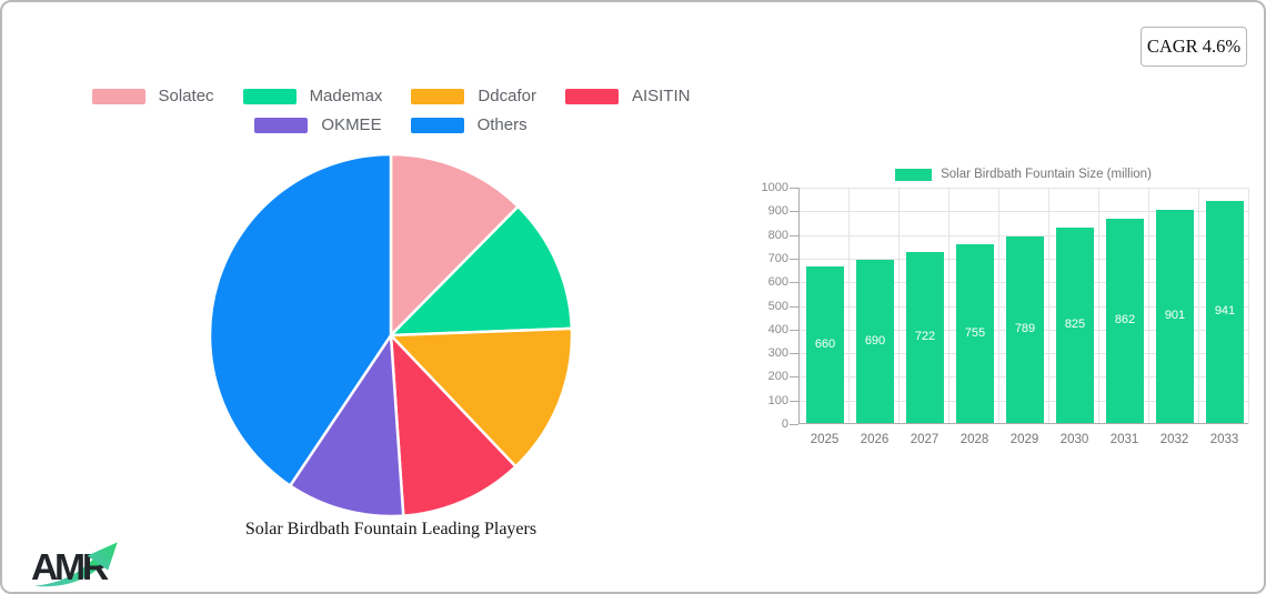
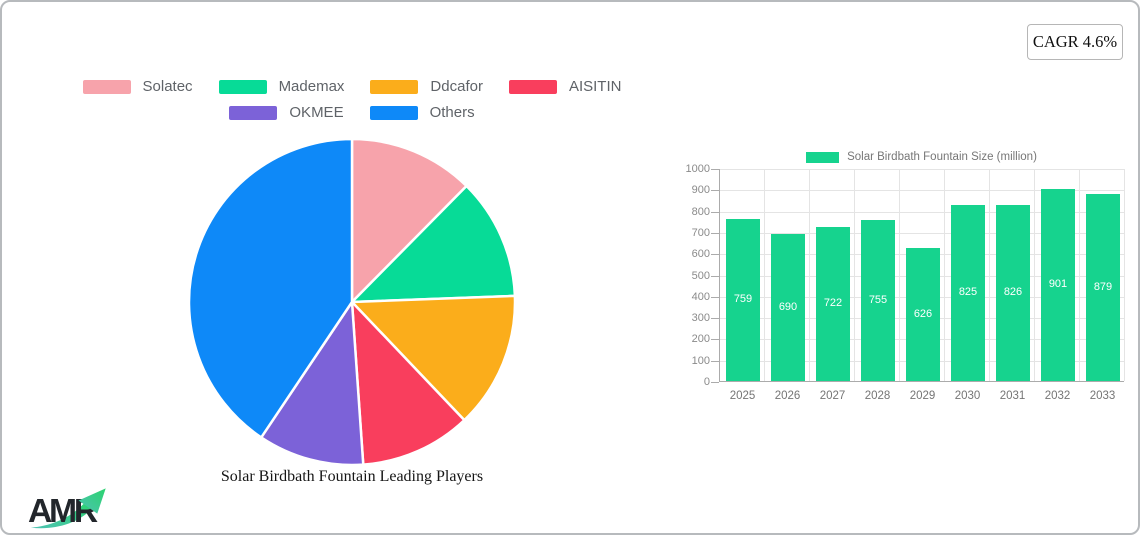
Solar Birdbath Fountain Size (million)/2025: 660 -> 759
Solar Birdbath Fountain Size (million)/2029: 789 -> 626
Solar Birdbath Fountain Size (million)/2031: 862 -> 826
Solar Birdbath Fountain Size (million)/2033: 941 -> 879
